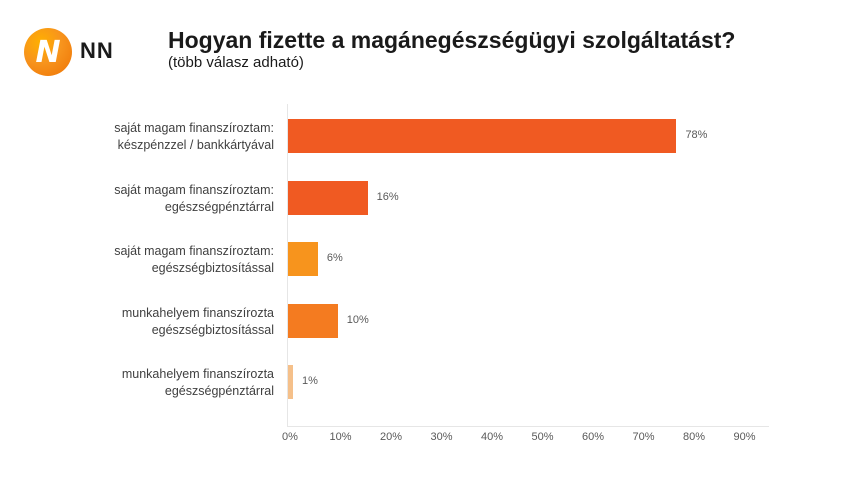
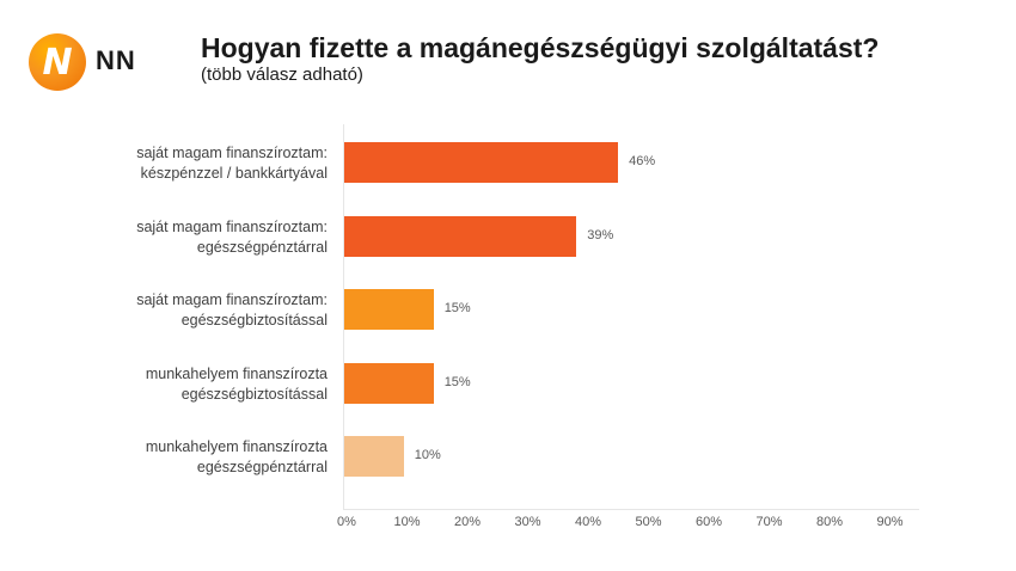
saját magam finanszíroztam: készpénzzel / bankkártyával: 78% -> 46%
saját magam finanszíroztam: egészségpénztárral: 16% -> 39%
saját magam finanszíroztam: egészségbiztosítással: 6% -> 15%
munkahelyem finanszírozta egészségbiztosítással: 10% -> 15%
munkahelyem finanszírozta egészségpénztárral: 1% -> 10%
